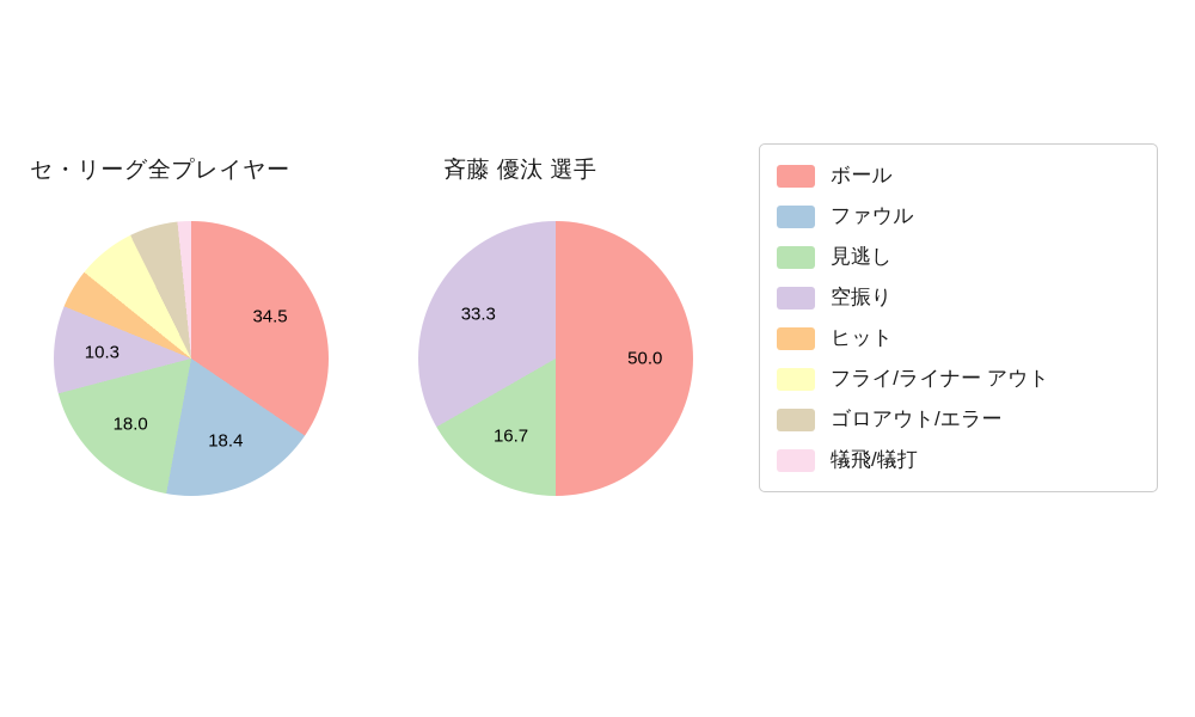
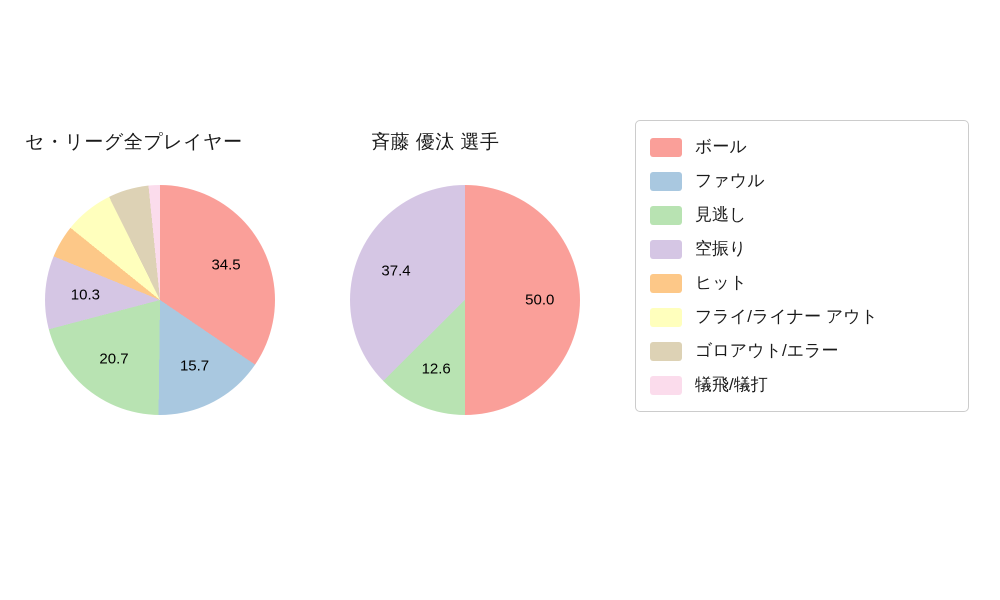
セ・リーグ全プレイヤー/ファウル: 18.4 -> 15.7
セ・リーグ全プレイヤー/見逃し: 18.0 -> 20.7
斉藤 優汰 選手/見逃し: 16.7 -> 12.6
斉藤 優汰 選手/空振り: 33.3 -> 37.4
